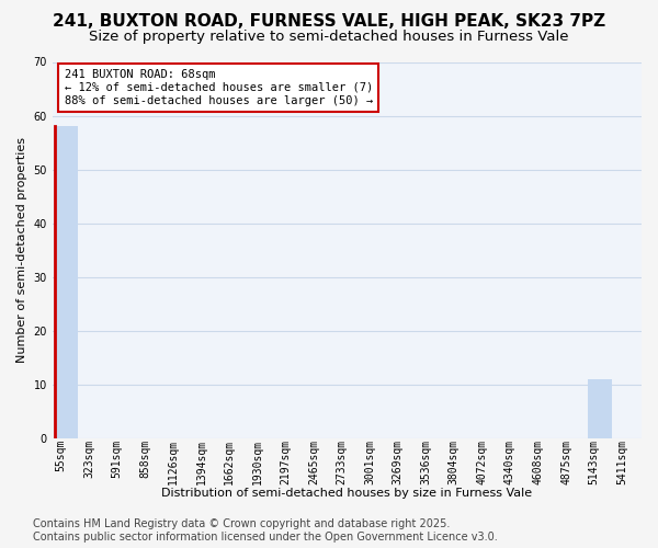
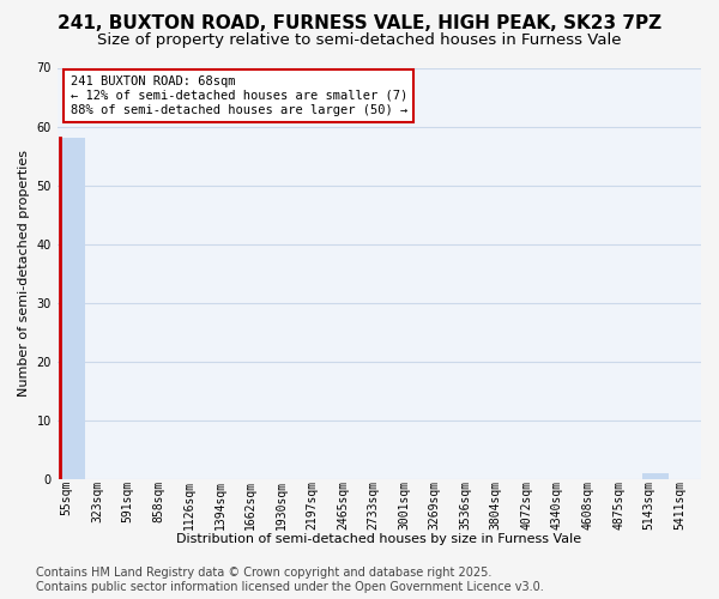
5143sqm: 11 -> 1
